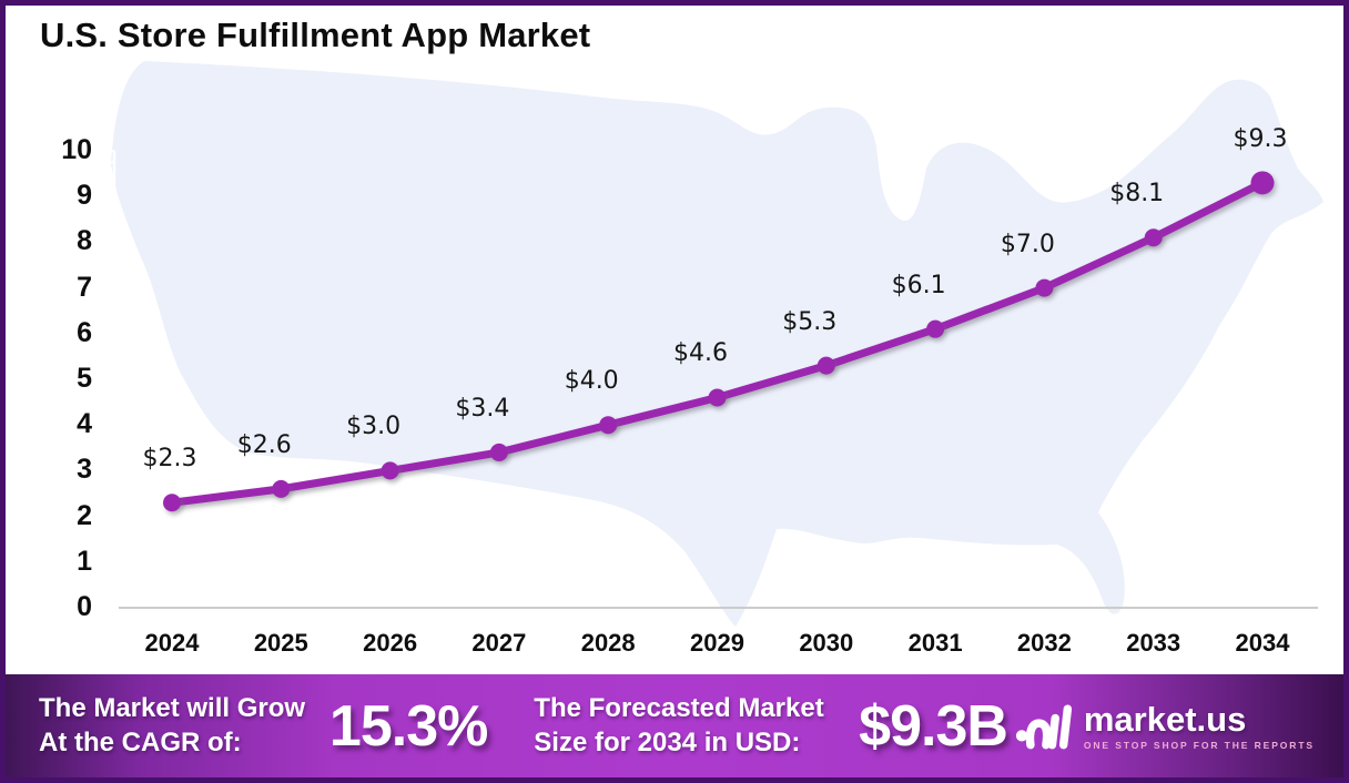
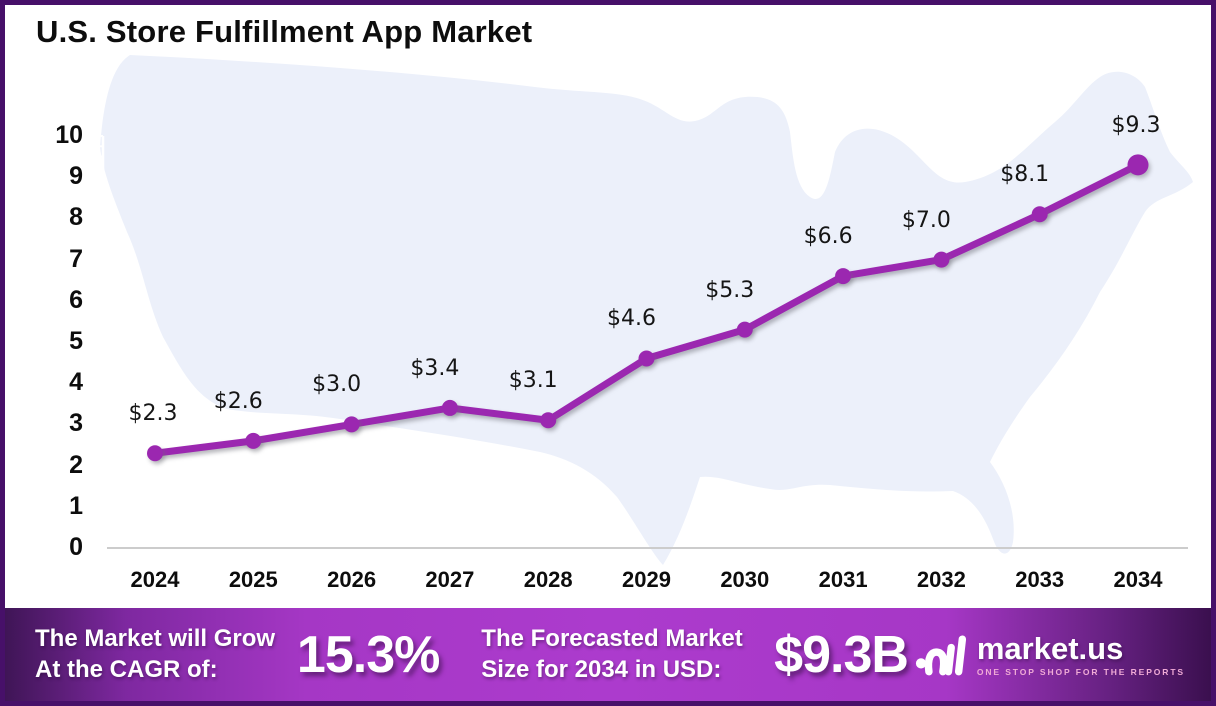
2028: $4.0 -> $3.1
2031: $6.1 -> $6.6
